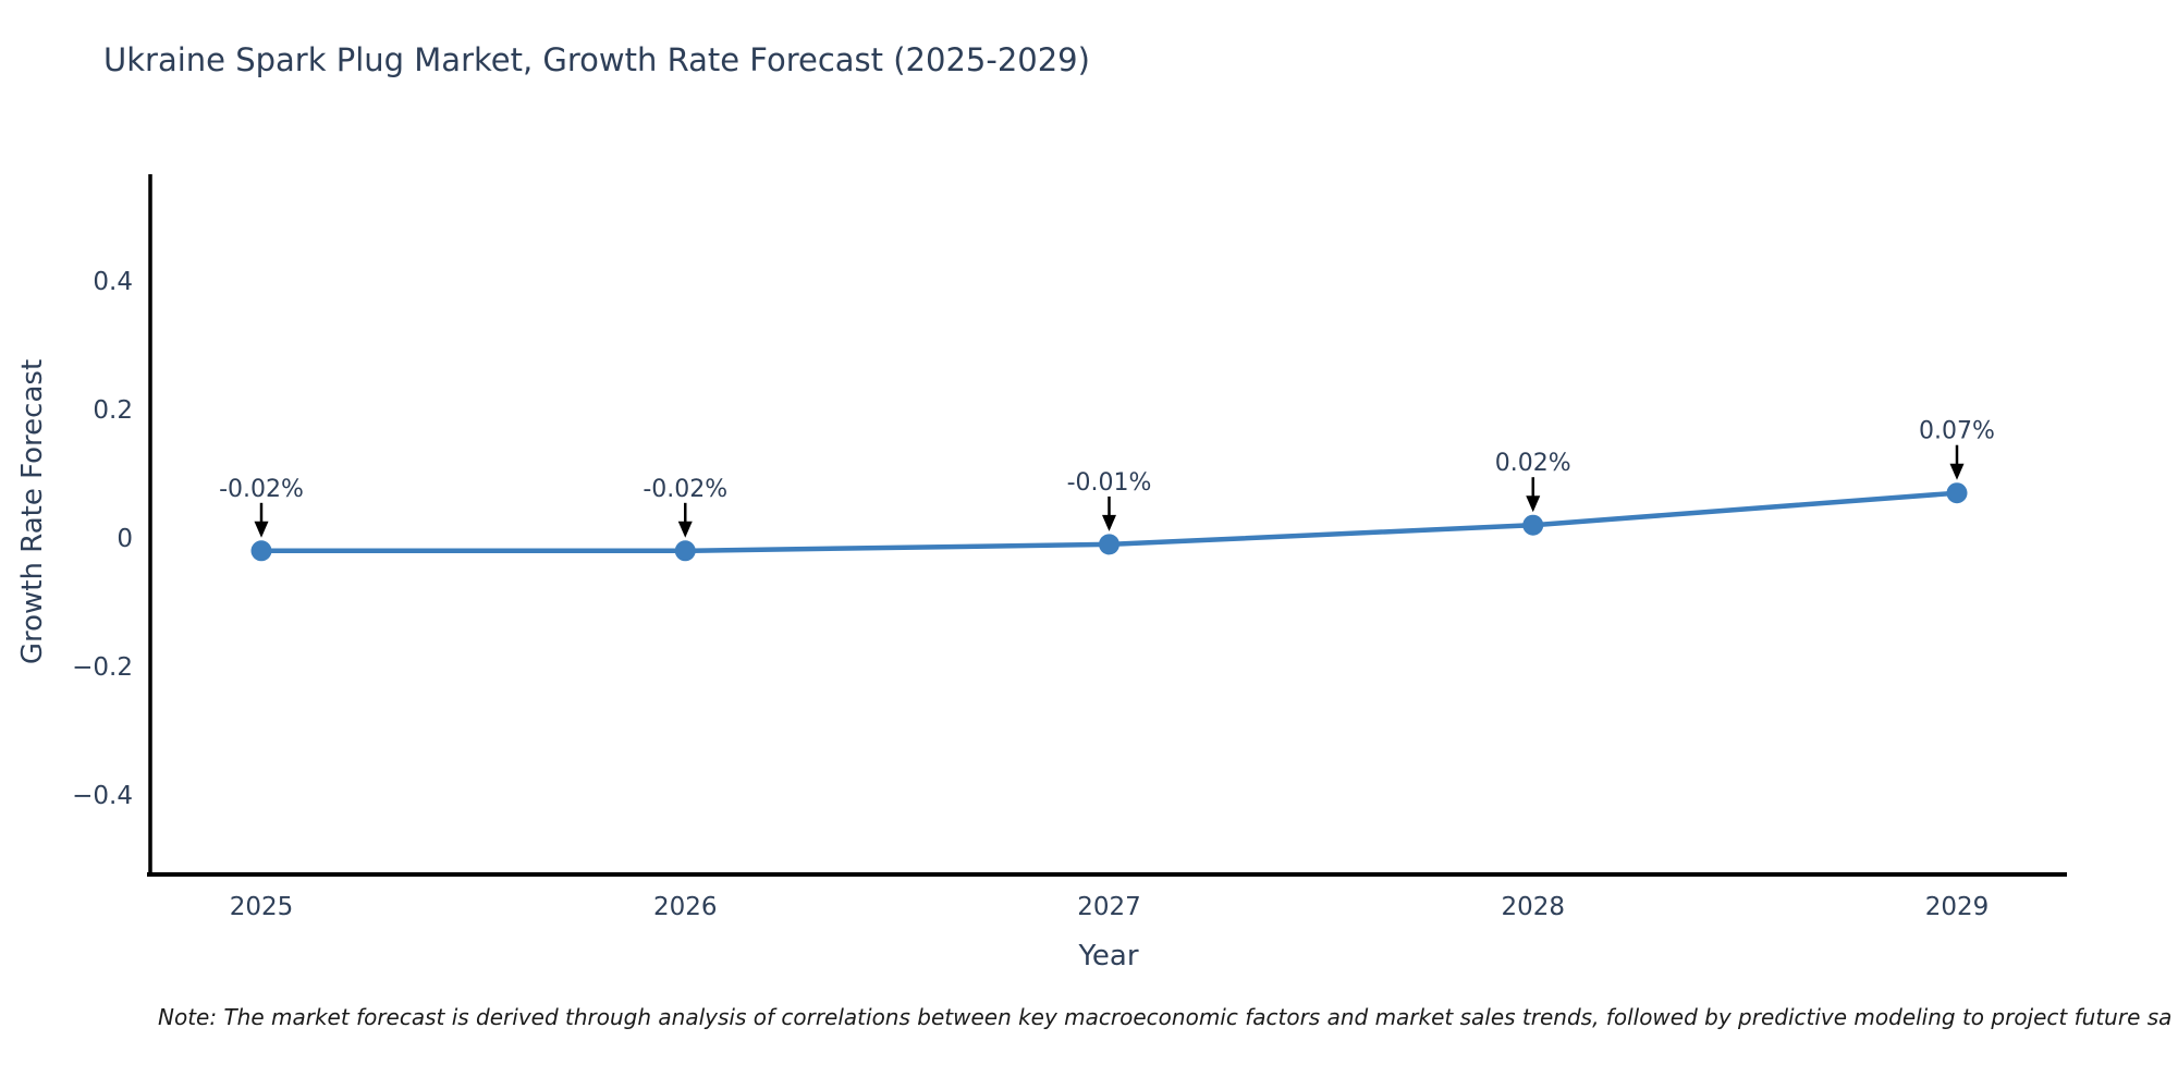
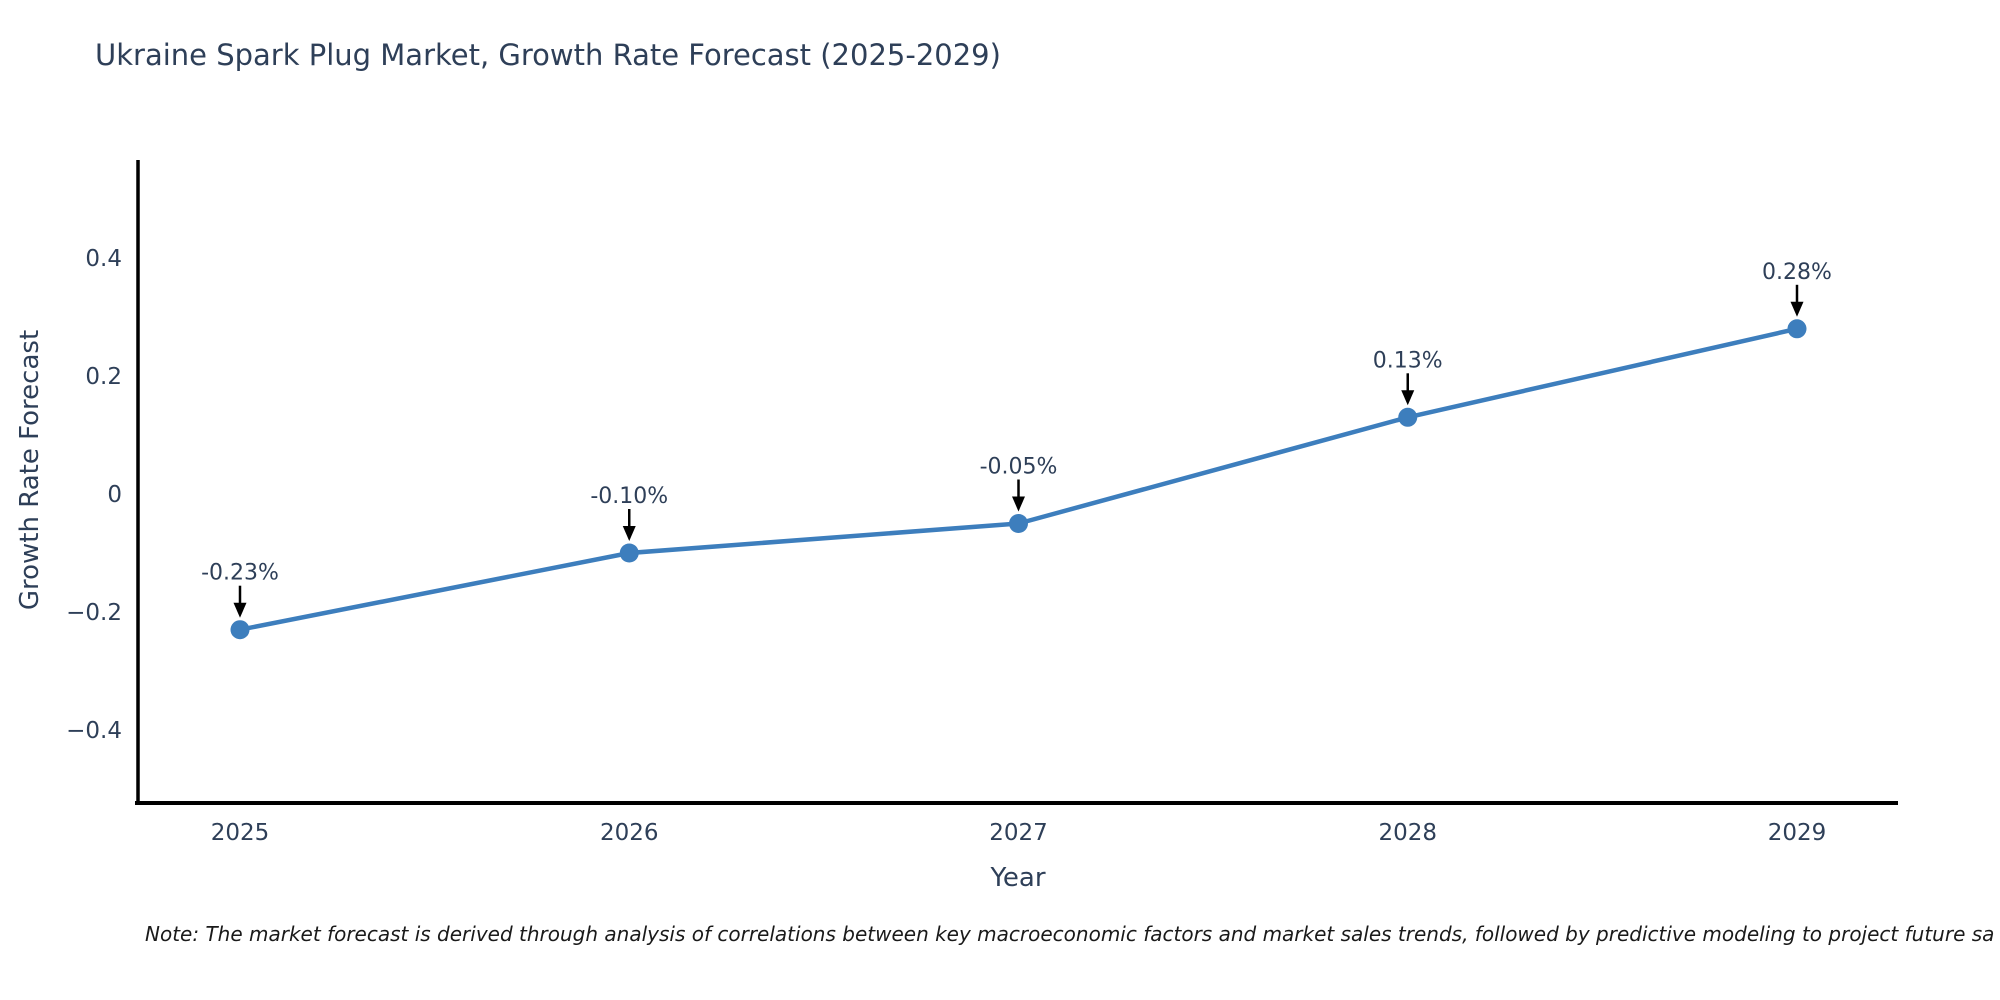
2025: -0.02% -> -0.23%
2026: -0.02% -> -0.10%
2027: -0.01% -> -0.05%
2028: 0.02% -> 0.13%
2029: 0.07% -> 0.28%
